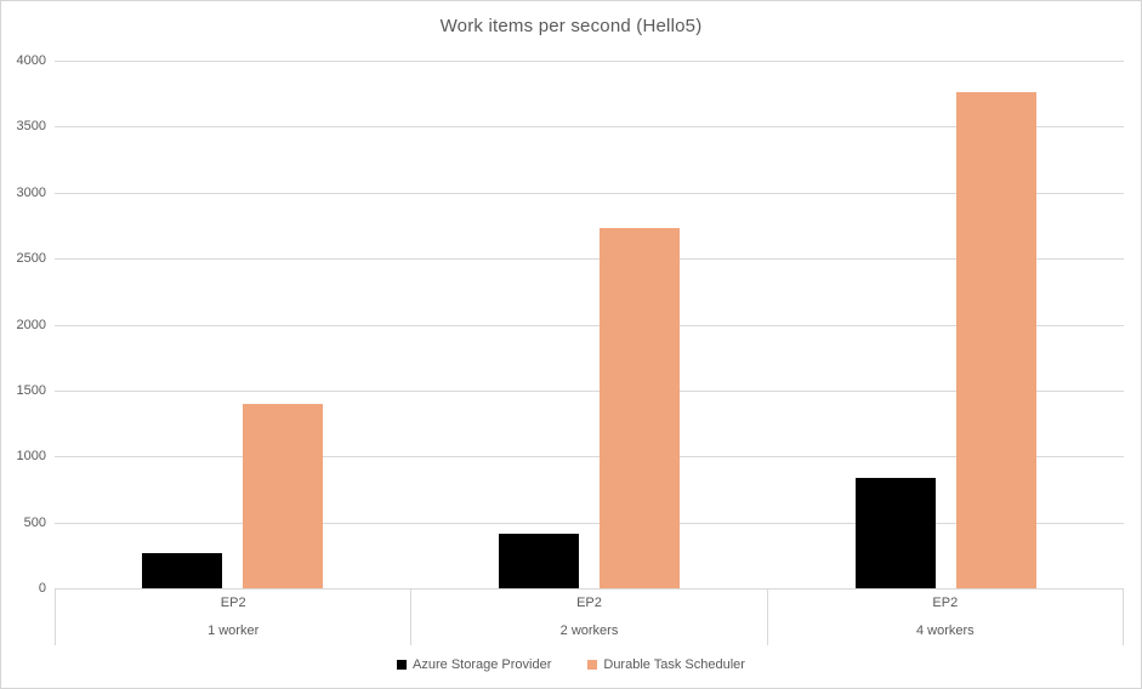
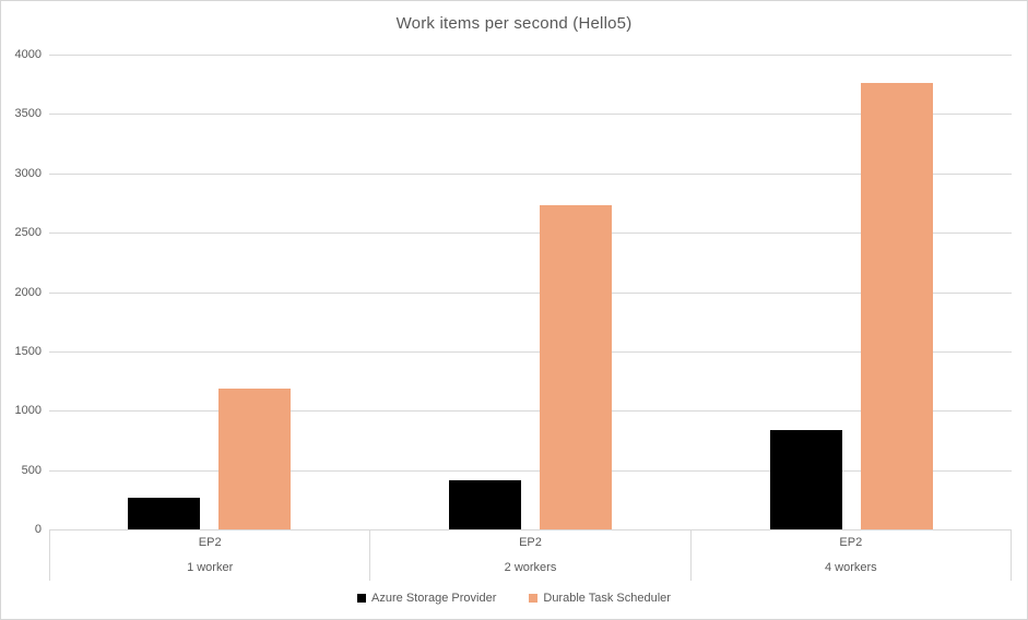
Durable Task Scheduler/1 worker: 1400 -> 1190
